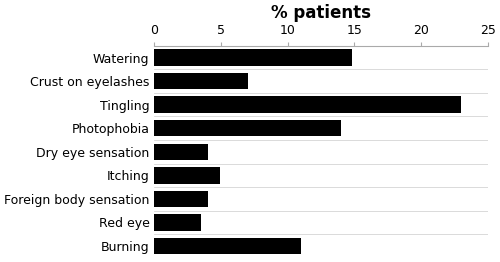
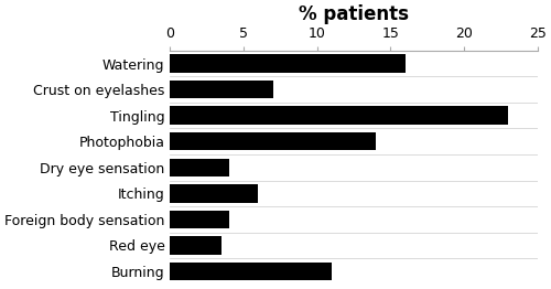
Watering: 14.8 -> 16.0
Itching: 4.9 -> 6.0
